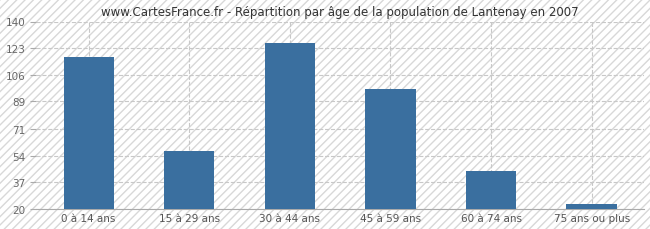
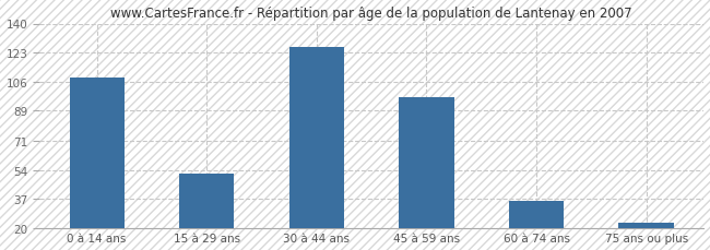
0 à 14 ans: 117 -> 108
15 à 29 ans: 57 -> 52
60 à 74 ans: 44 -> 36
